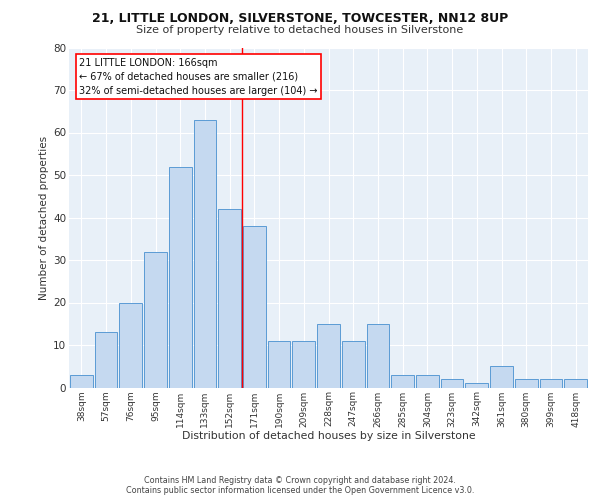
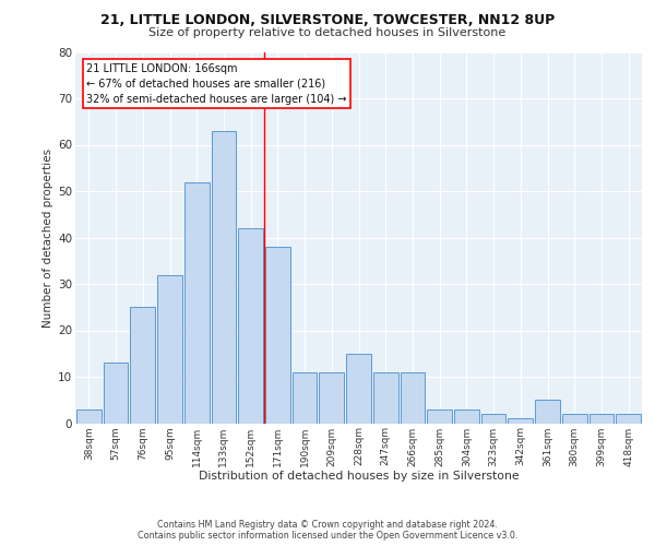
76sqm: 20 -> 25
266sqm: 15 -> 11
